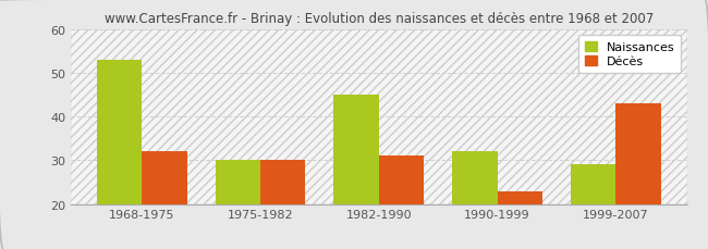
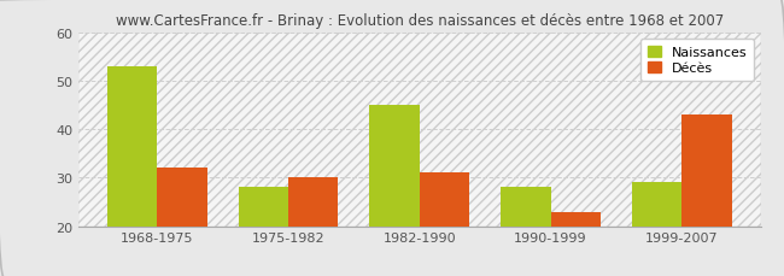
Naissances/1975-1982: 30 -> 28
Naissances/1990-1999: 32 -> 28
